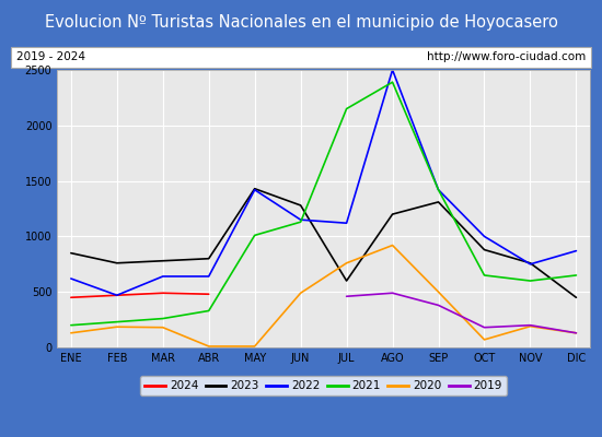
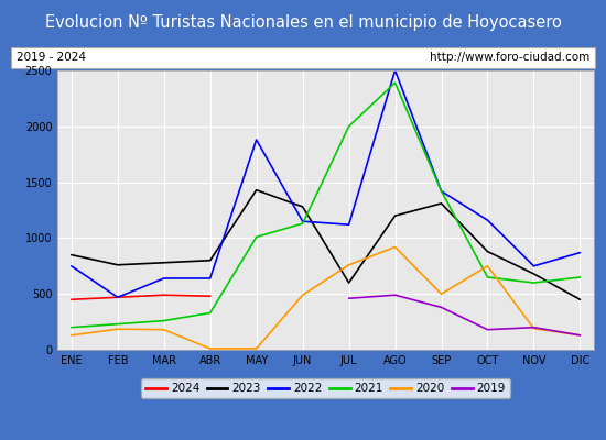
2022/ENE: 620 -> 750
2022/MAY: 1420 -> 1880
2021/JUL: 2150 -> 2000
2022/OCT: 1000 -> 1160
2020/OCT: 70 -> 750
2023/NOV: 760 -> 680
